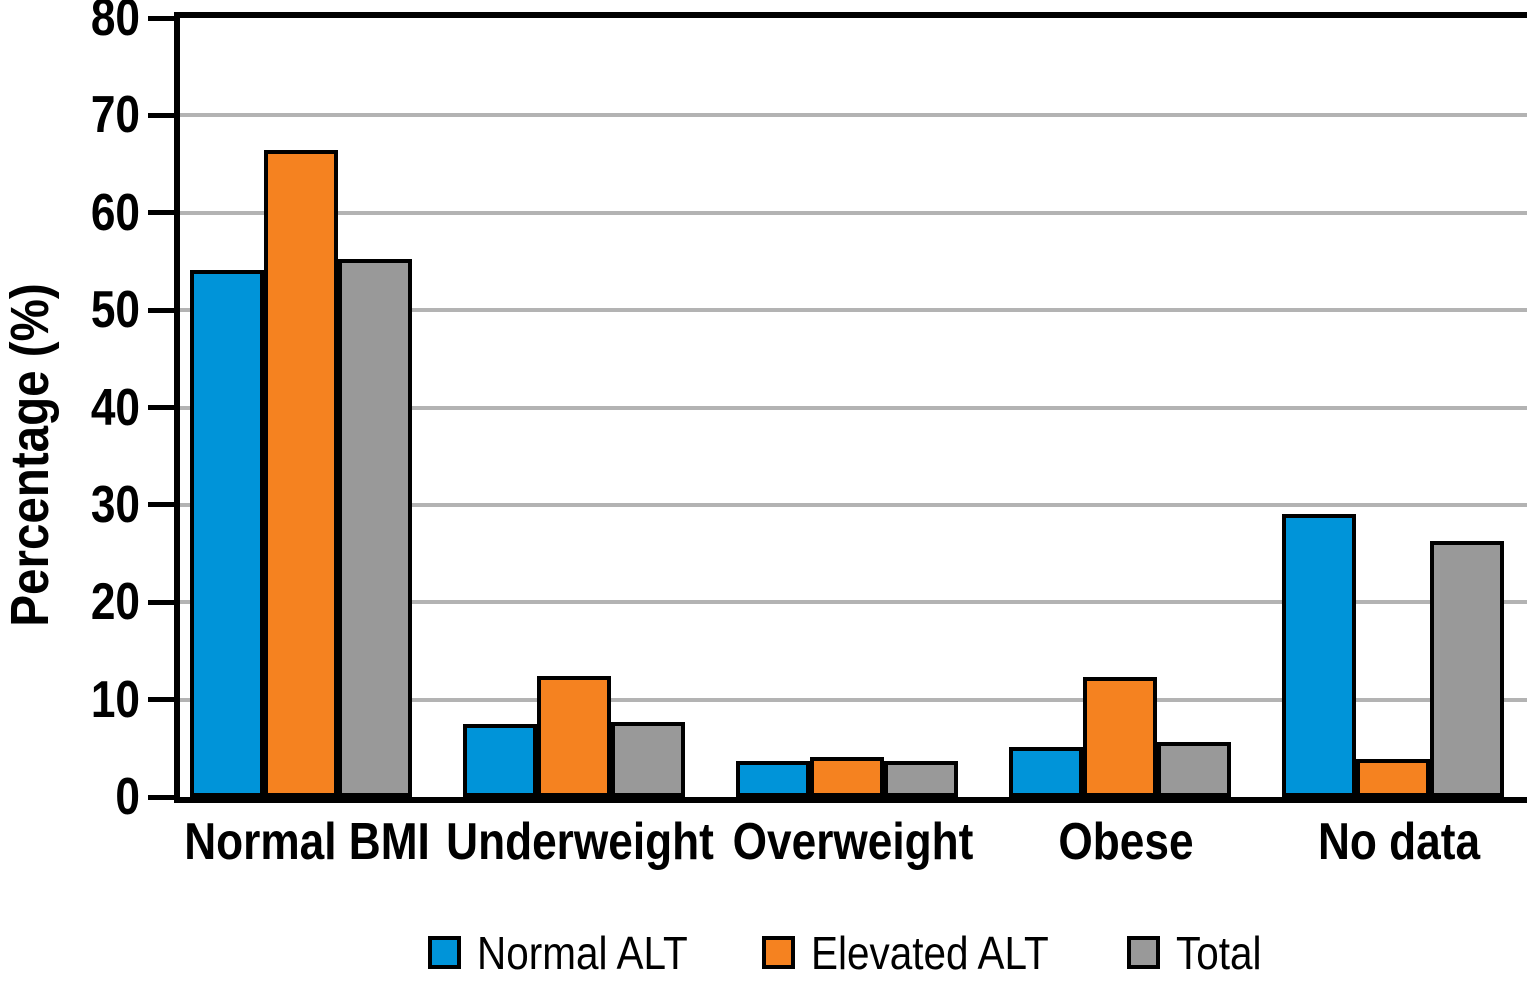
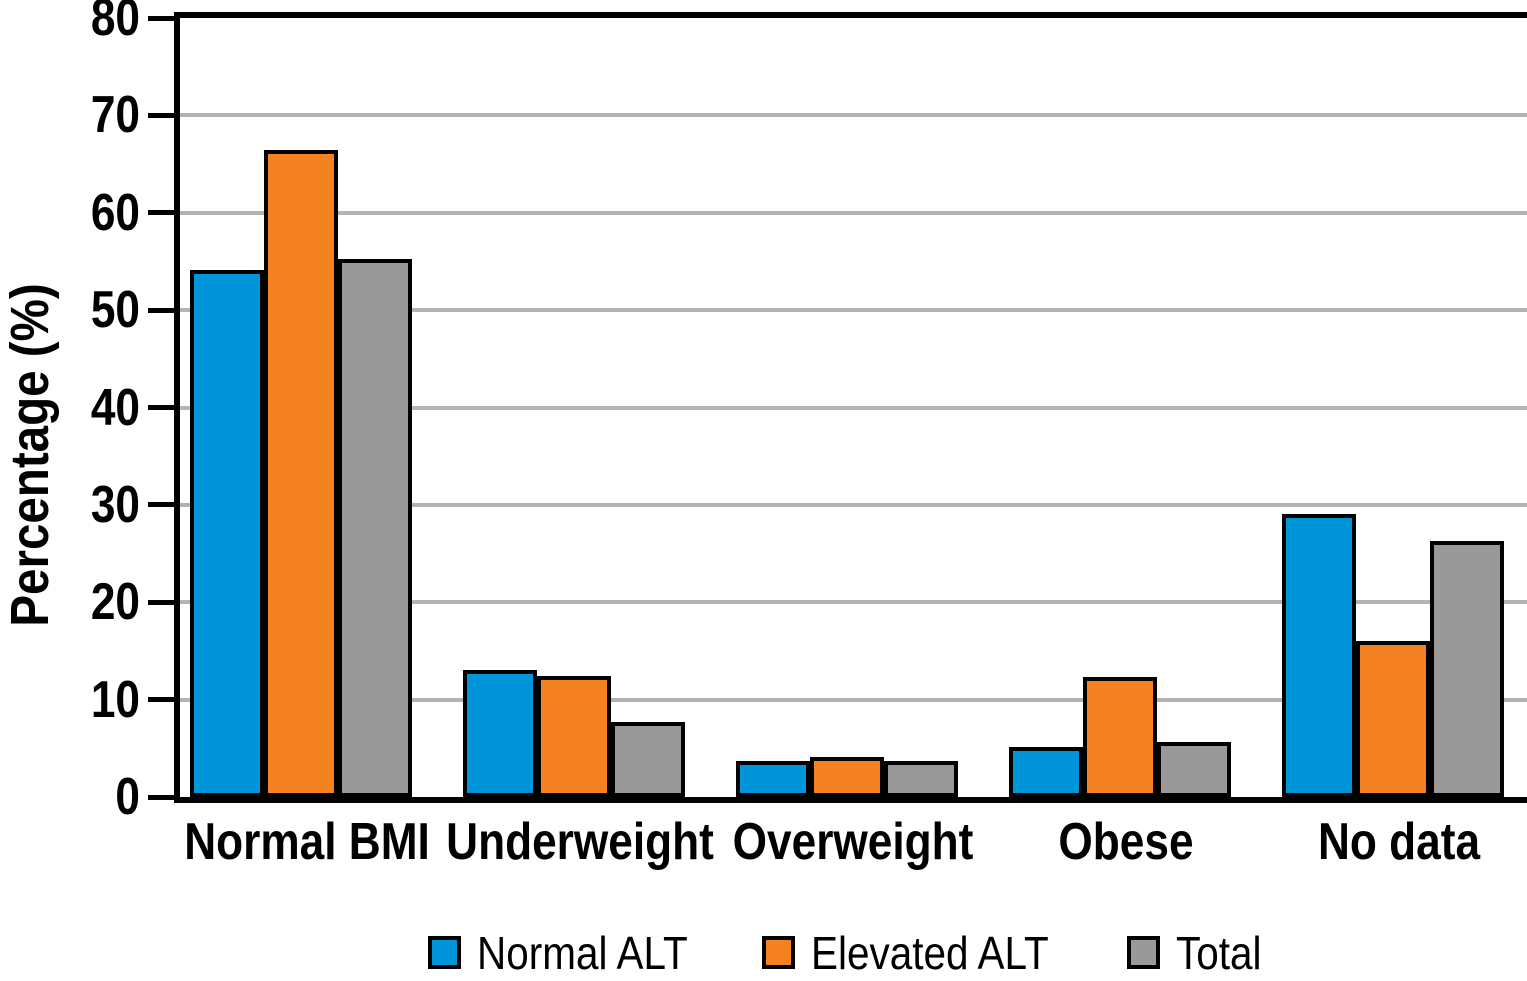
Normal ALT/Underweight: 8 -> 13
Elevated ALT/No data: 4 -> 16
